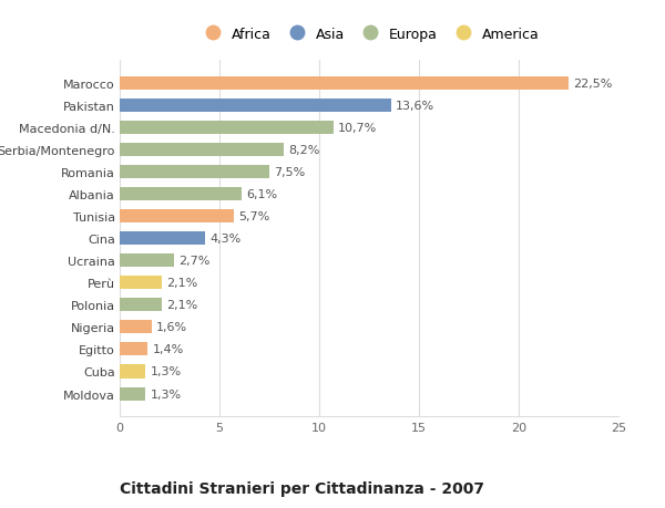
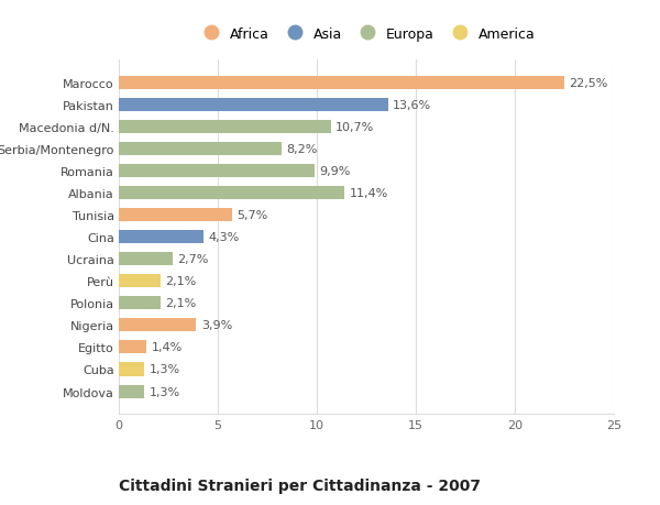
Romania: 7,5% -> 9,9%
Albania: 6,1% -> 11,4%
Nigeria: 1,6% -> 3,9%
